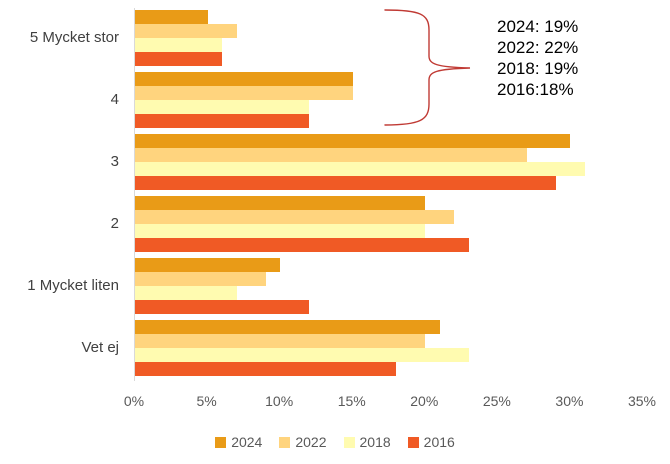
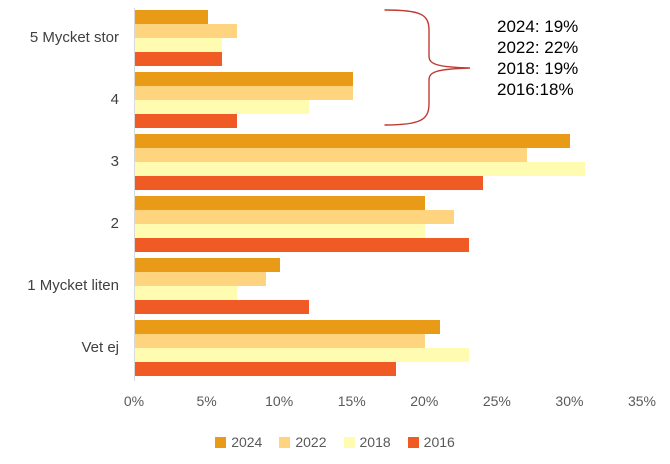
2016/4: 12% -> 7%
2016/3: 29% -> 24%
